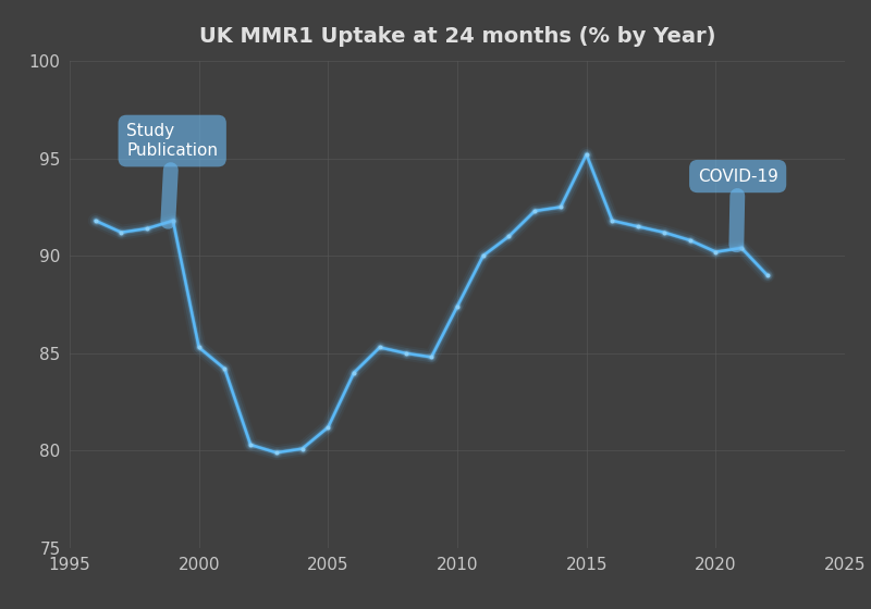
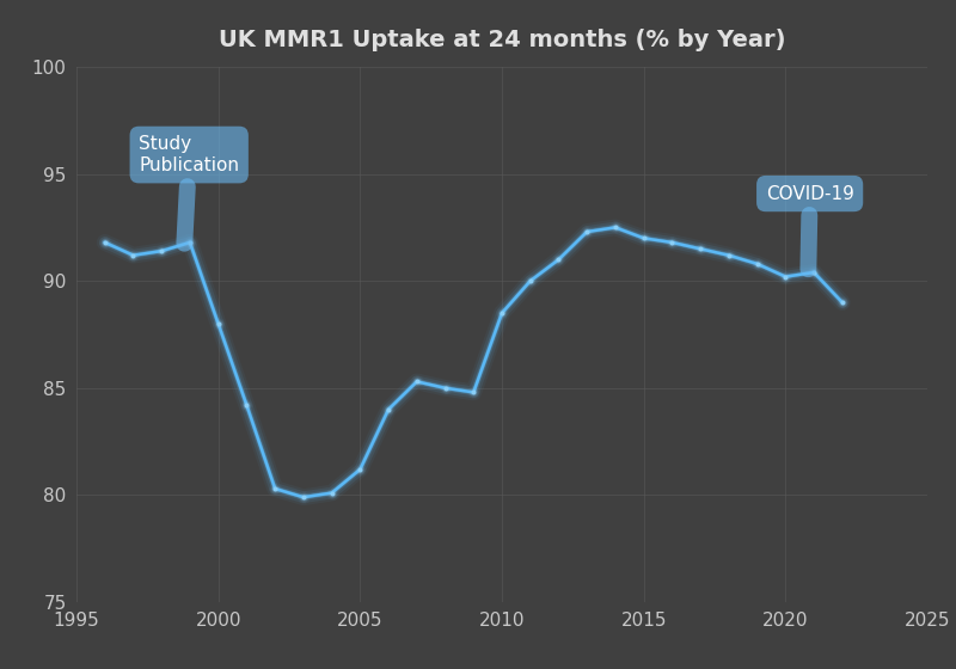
2000: 85.3 -> 88.0
2010: 87.4 -> 88.5
2015: 95.2 -> 92.0
